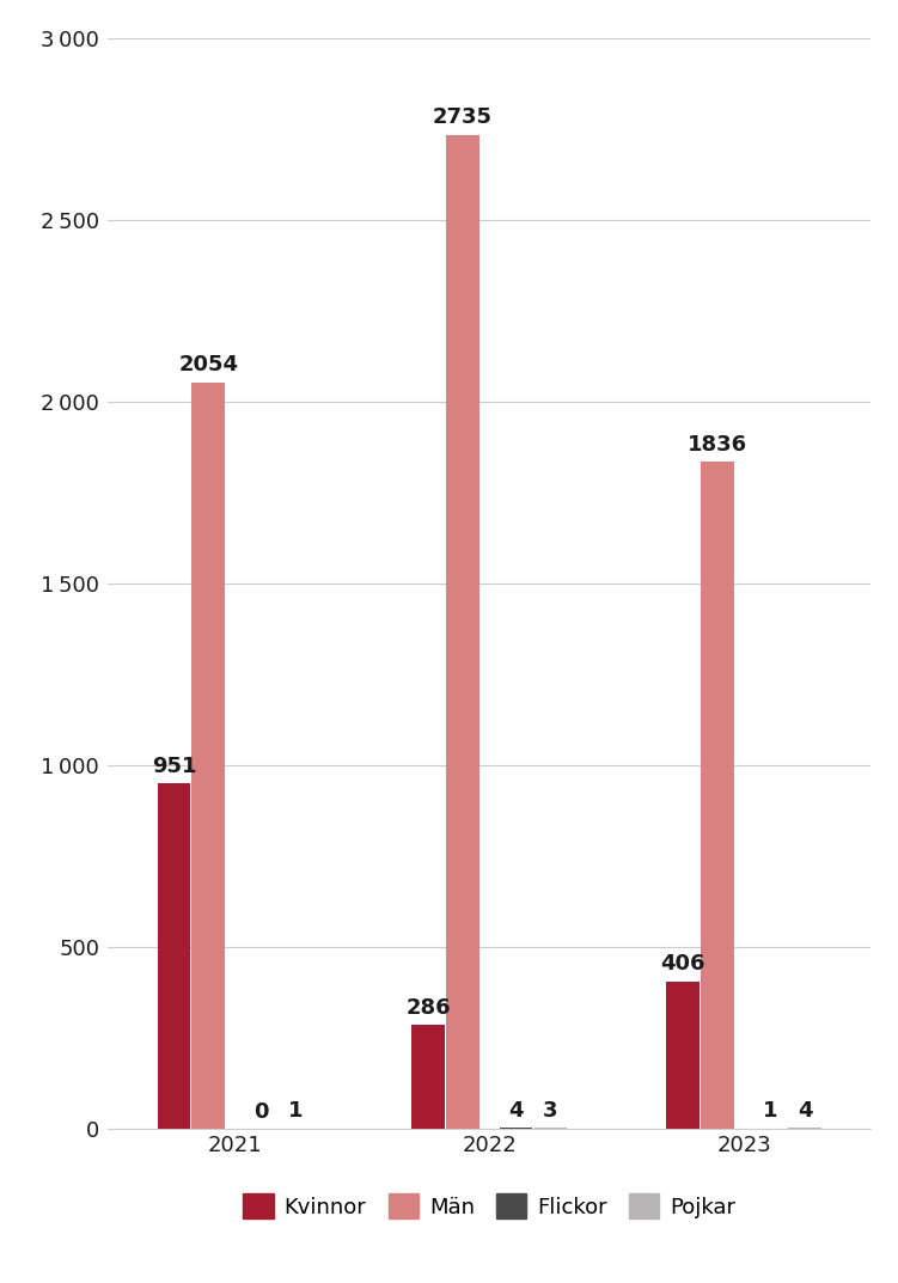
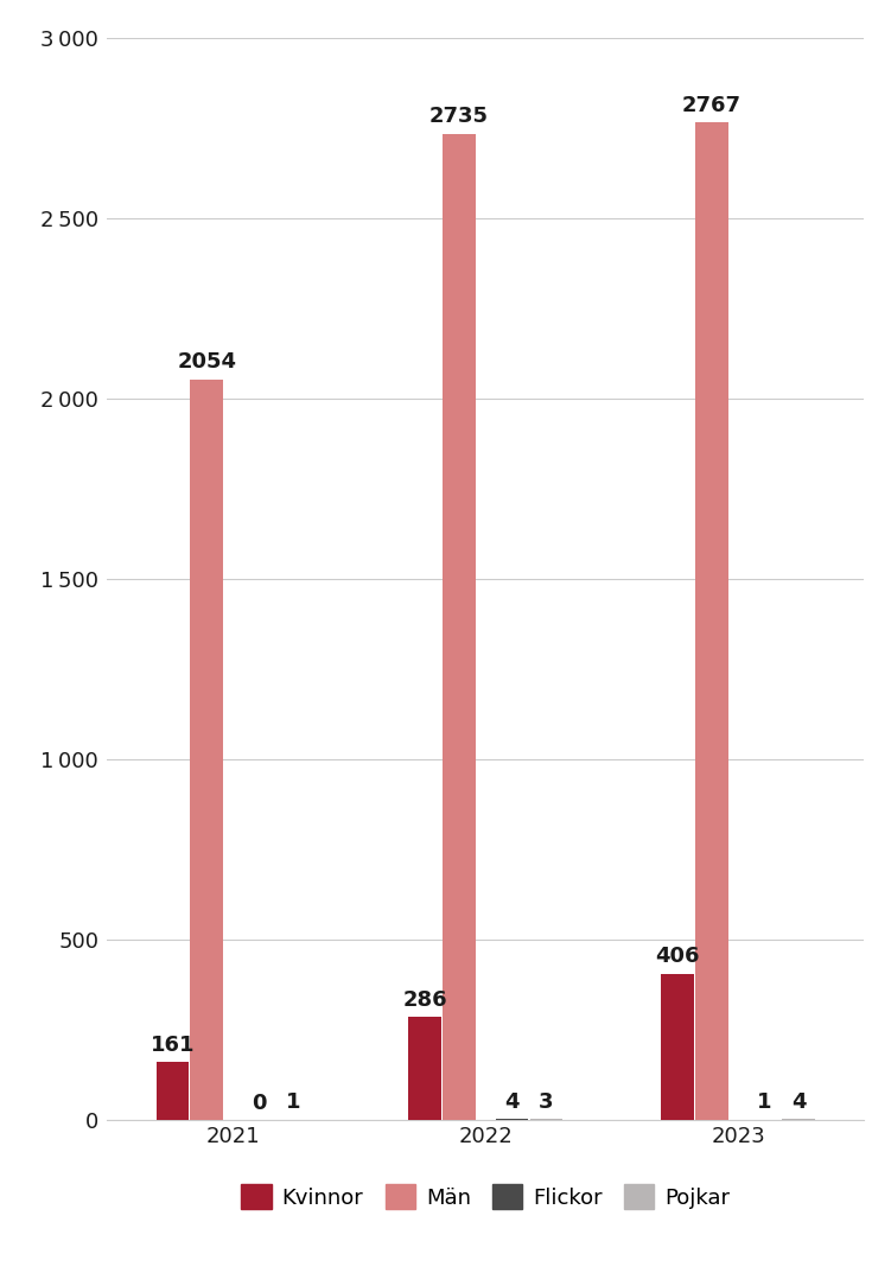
Kvinnor/2021: 951 -> 161
Män/2023: 1836 -> 2767
